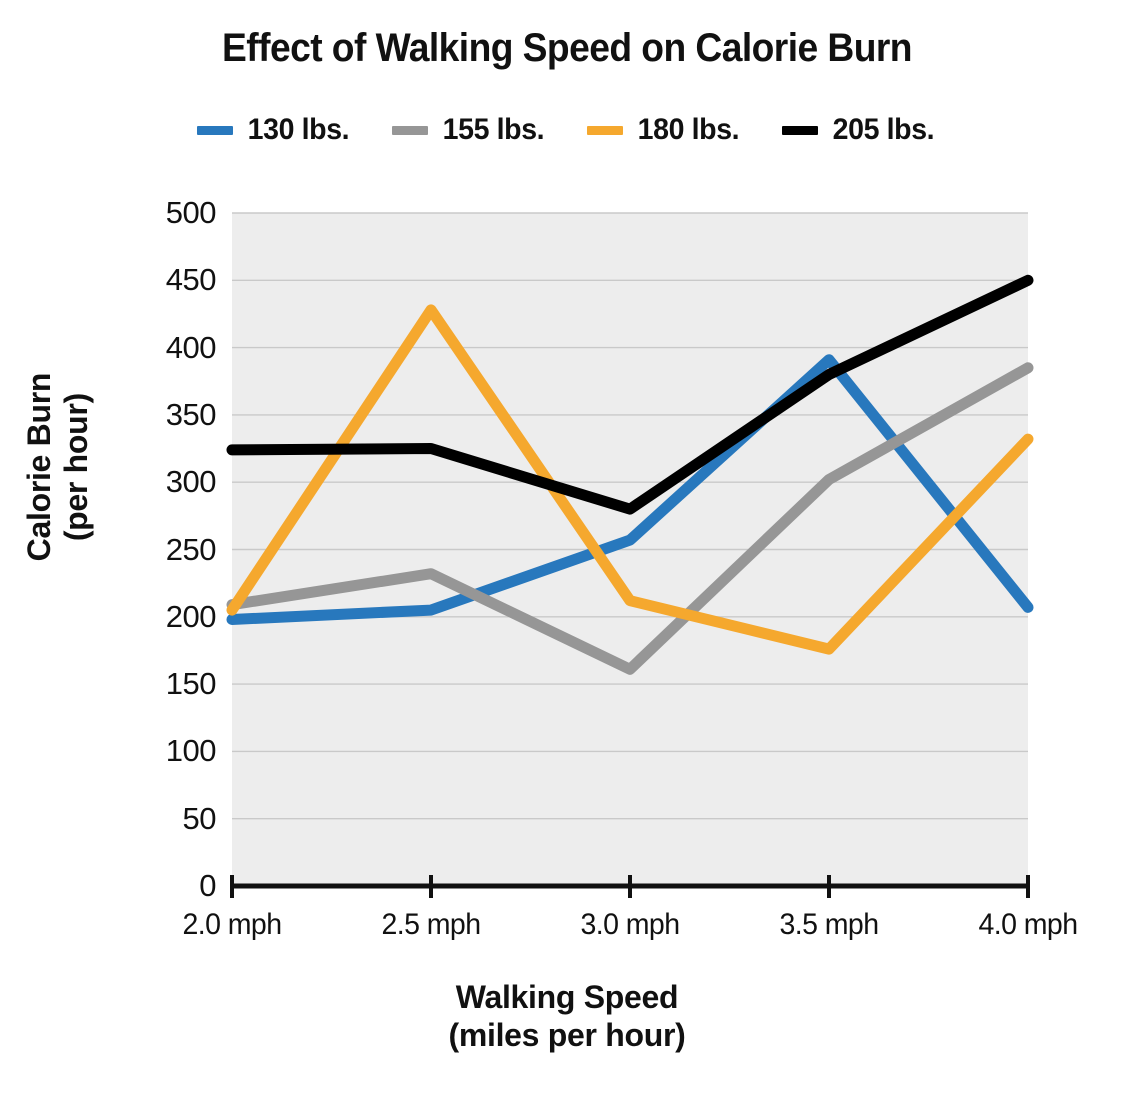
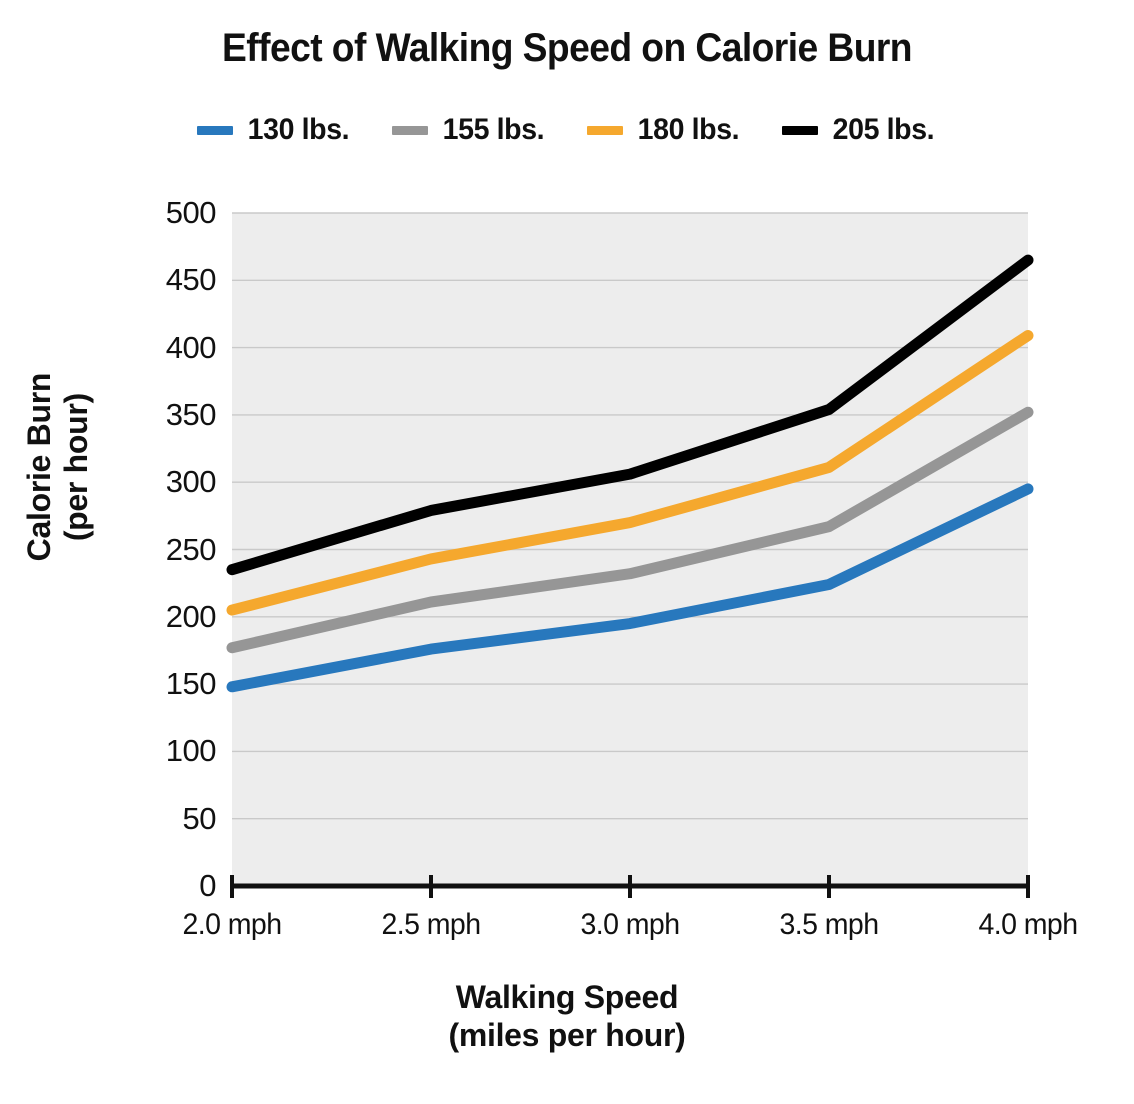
130 lbs./2.0 mph: 198 -> 148
155 lbs./2.0 mph: 209 -> 177
205 lbs./2.0 mph: 324 -> 235
130 lbs./2.5 mph: 205 -> 176
155 lbs./2.5 mph: 232 -> 211
180 lbs./2.5 mph: 428 -> 243
205 lbs./2.5 mph: 325 -> 279
130 lbs./3.0 mph: 257 -> 195
155 lbs./3.0 mph: 161 -> 232
180 lbs./3.0 mph: 212 -> 270
205 lbs./3.0 mph: 280 -> 306
130 lbs./3.5 mph: 391 -> 224
155 lbs./3.5 mph: 302 -> 267
180 lbs./3.5 mph: 176 -> 311
205 lbs./3.5 mph: 380 -> 354
130 lbs./4.0 mph: 207 -> 295
155 lbs./4.0 mph: 385 -> 352
180 lbs./4.0 mph: 332 -> 409
205 lbs./4.0 mph: 450 -> 465
